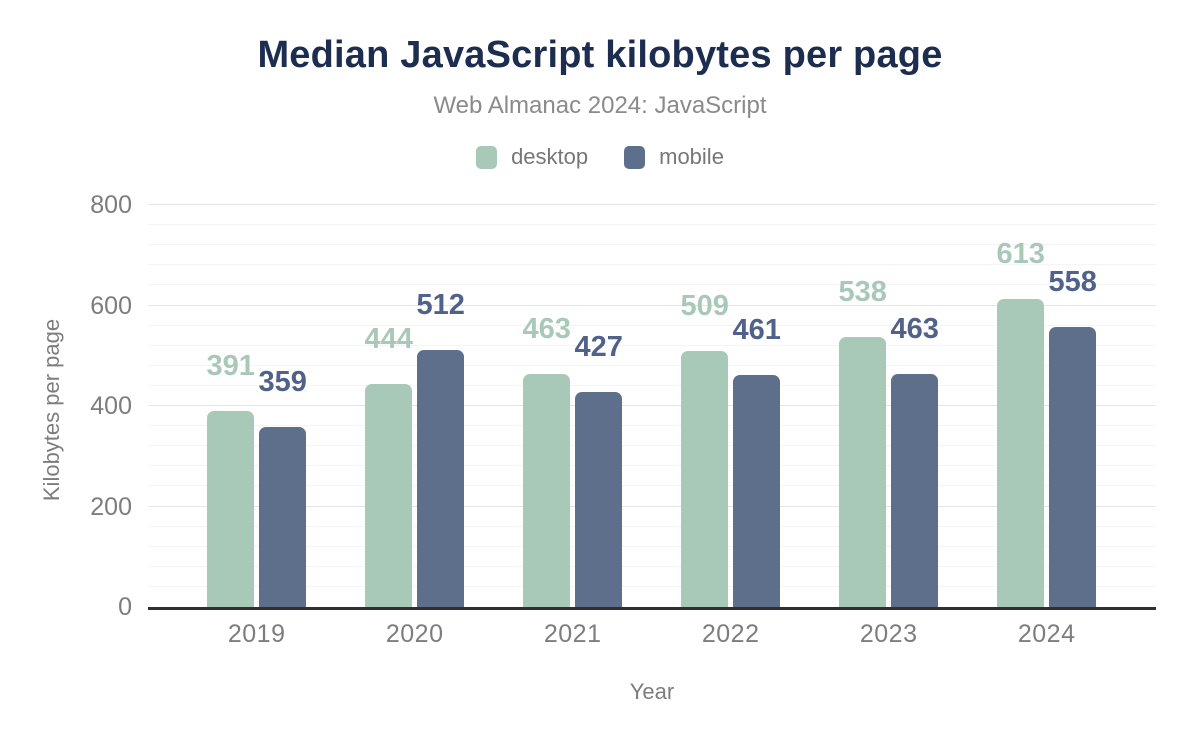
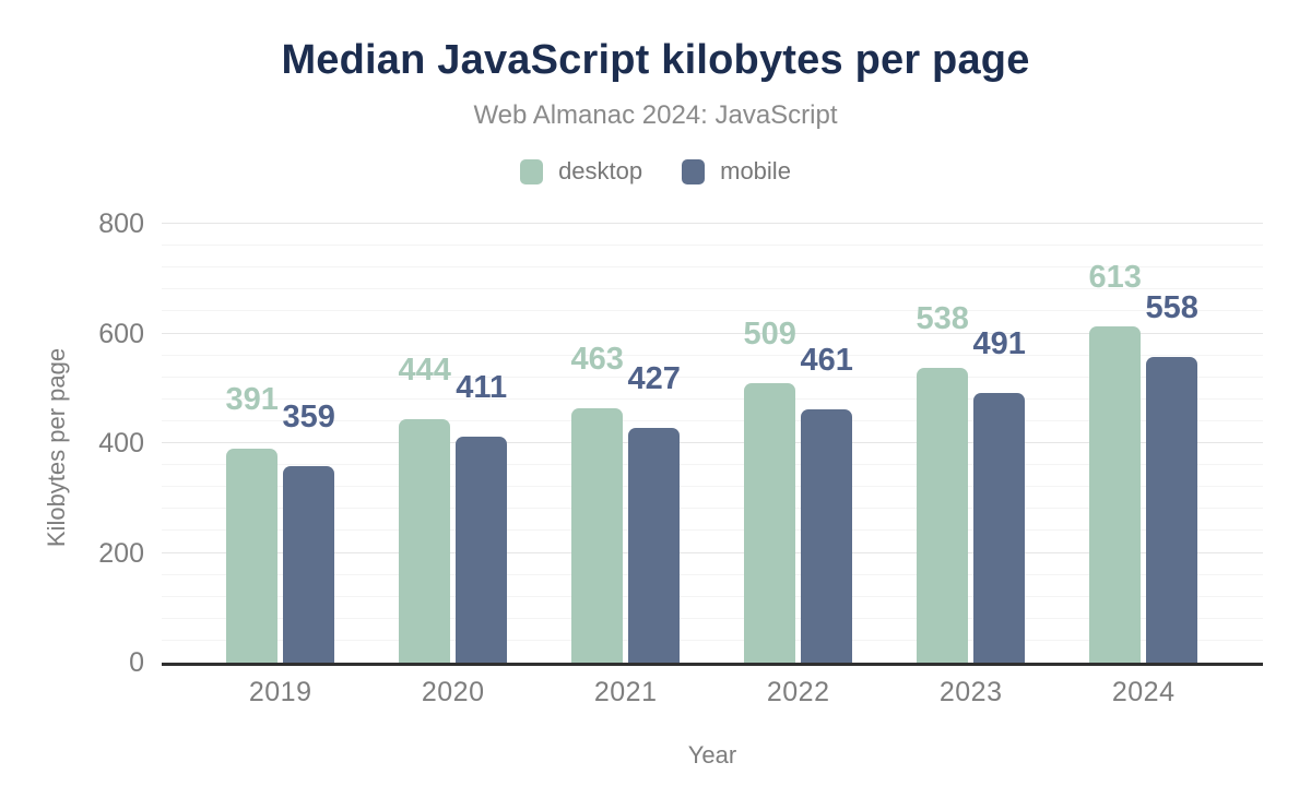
mobile/2020: 512 -> 411
mobile/2023: 463 -> 491
